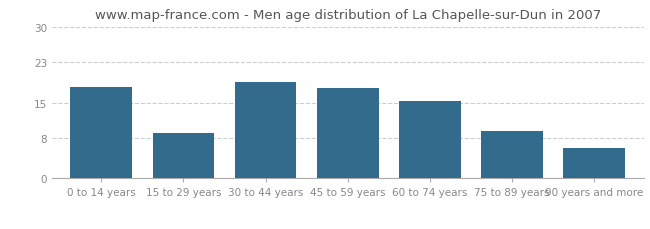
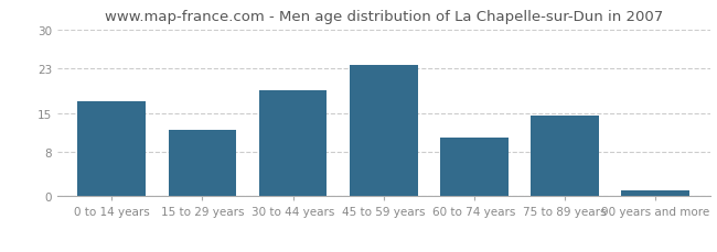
0 to 14 years: 18.0 -> 17.0
15 to 29 years: 9.0 -> 12.0
45 to 59 years: 17.8 -> 23.5
60 to 74 years: 15.2 -> 10.5
75 to 89 years: 9.4 -> 14.5
90 years and more: 6.0 -> 1.0
